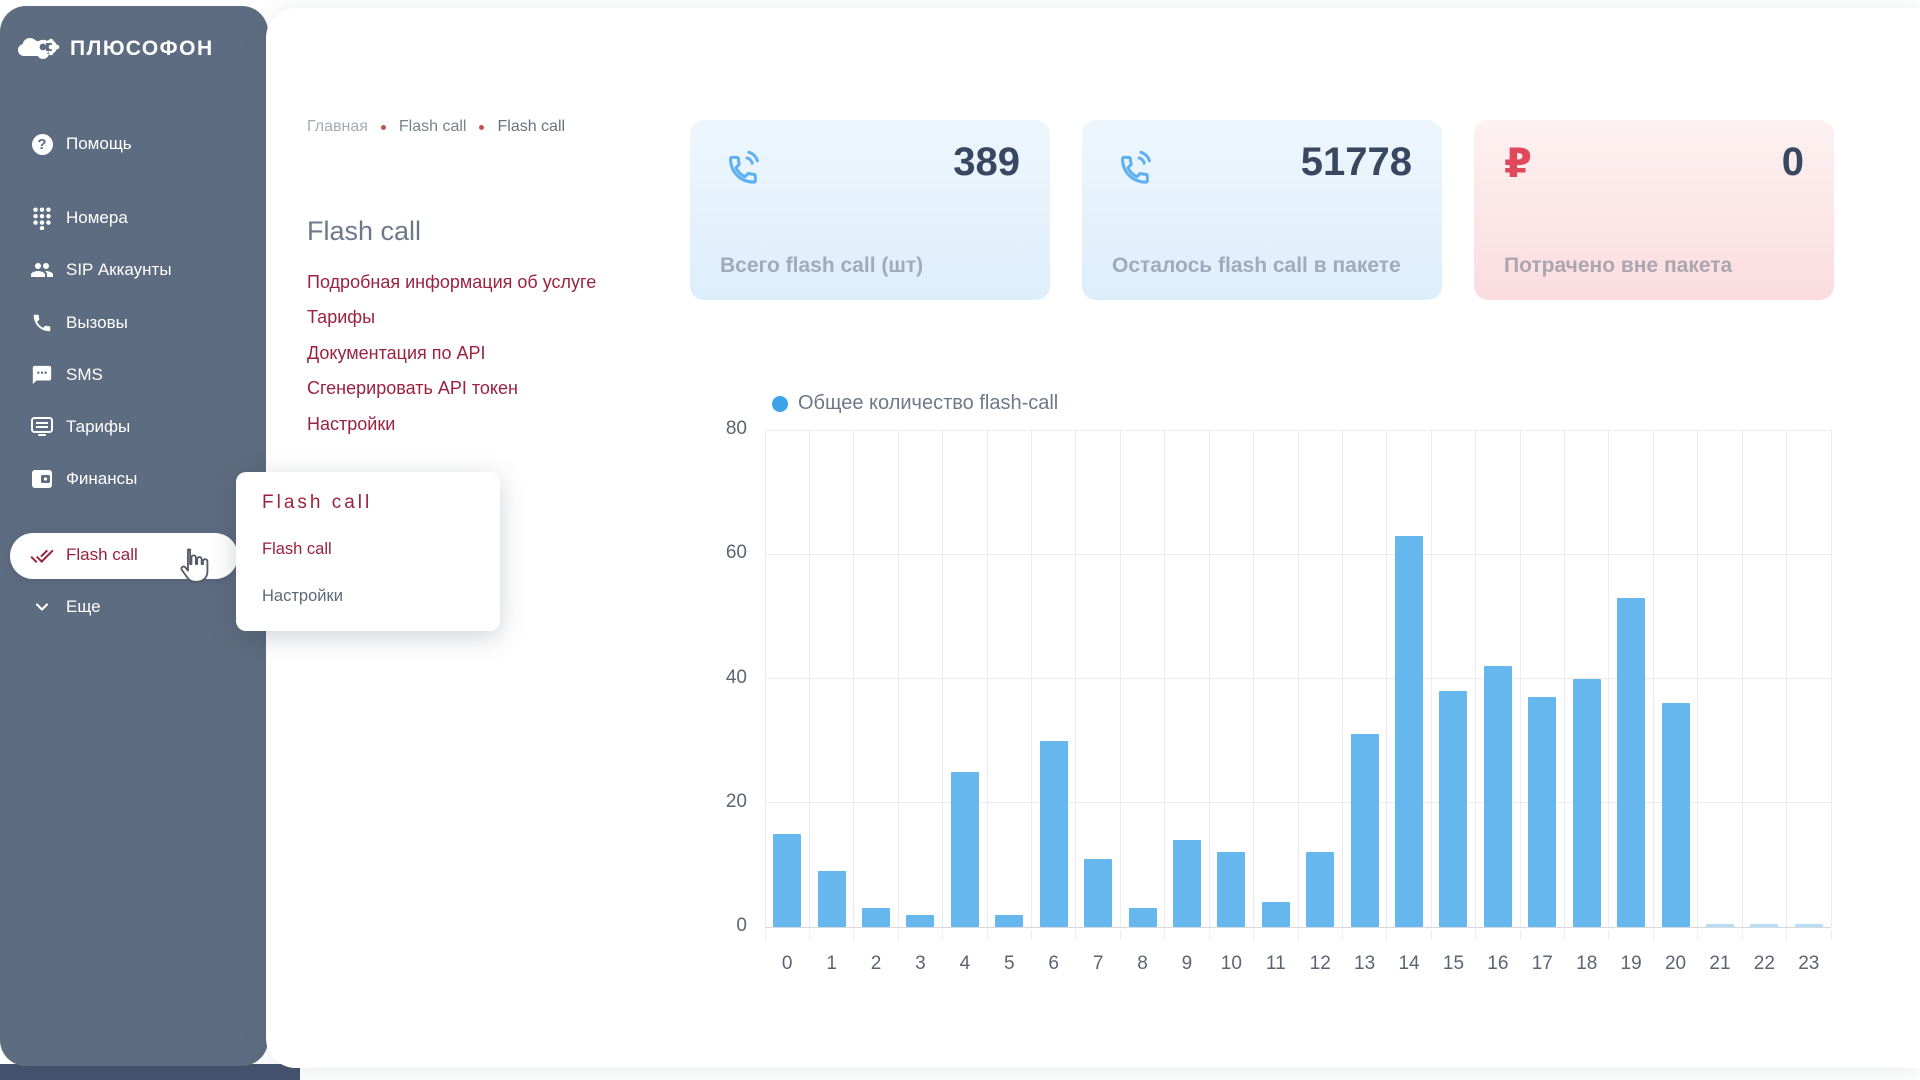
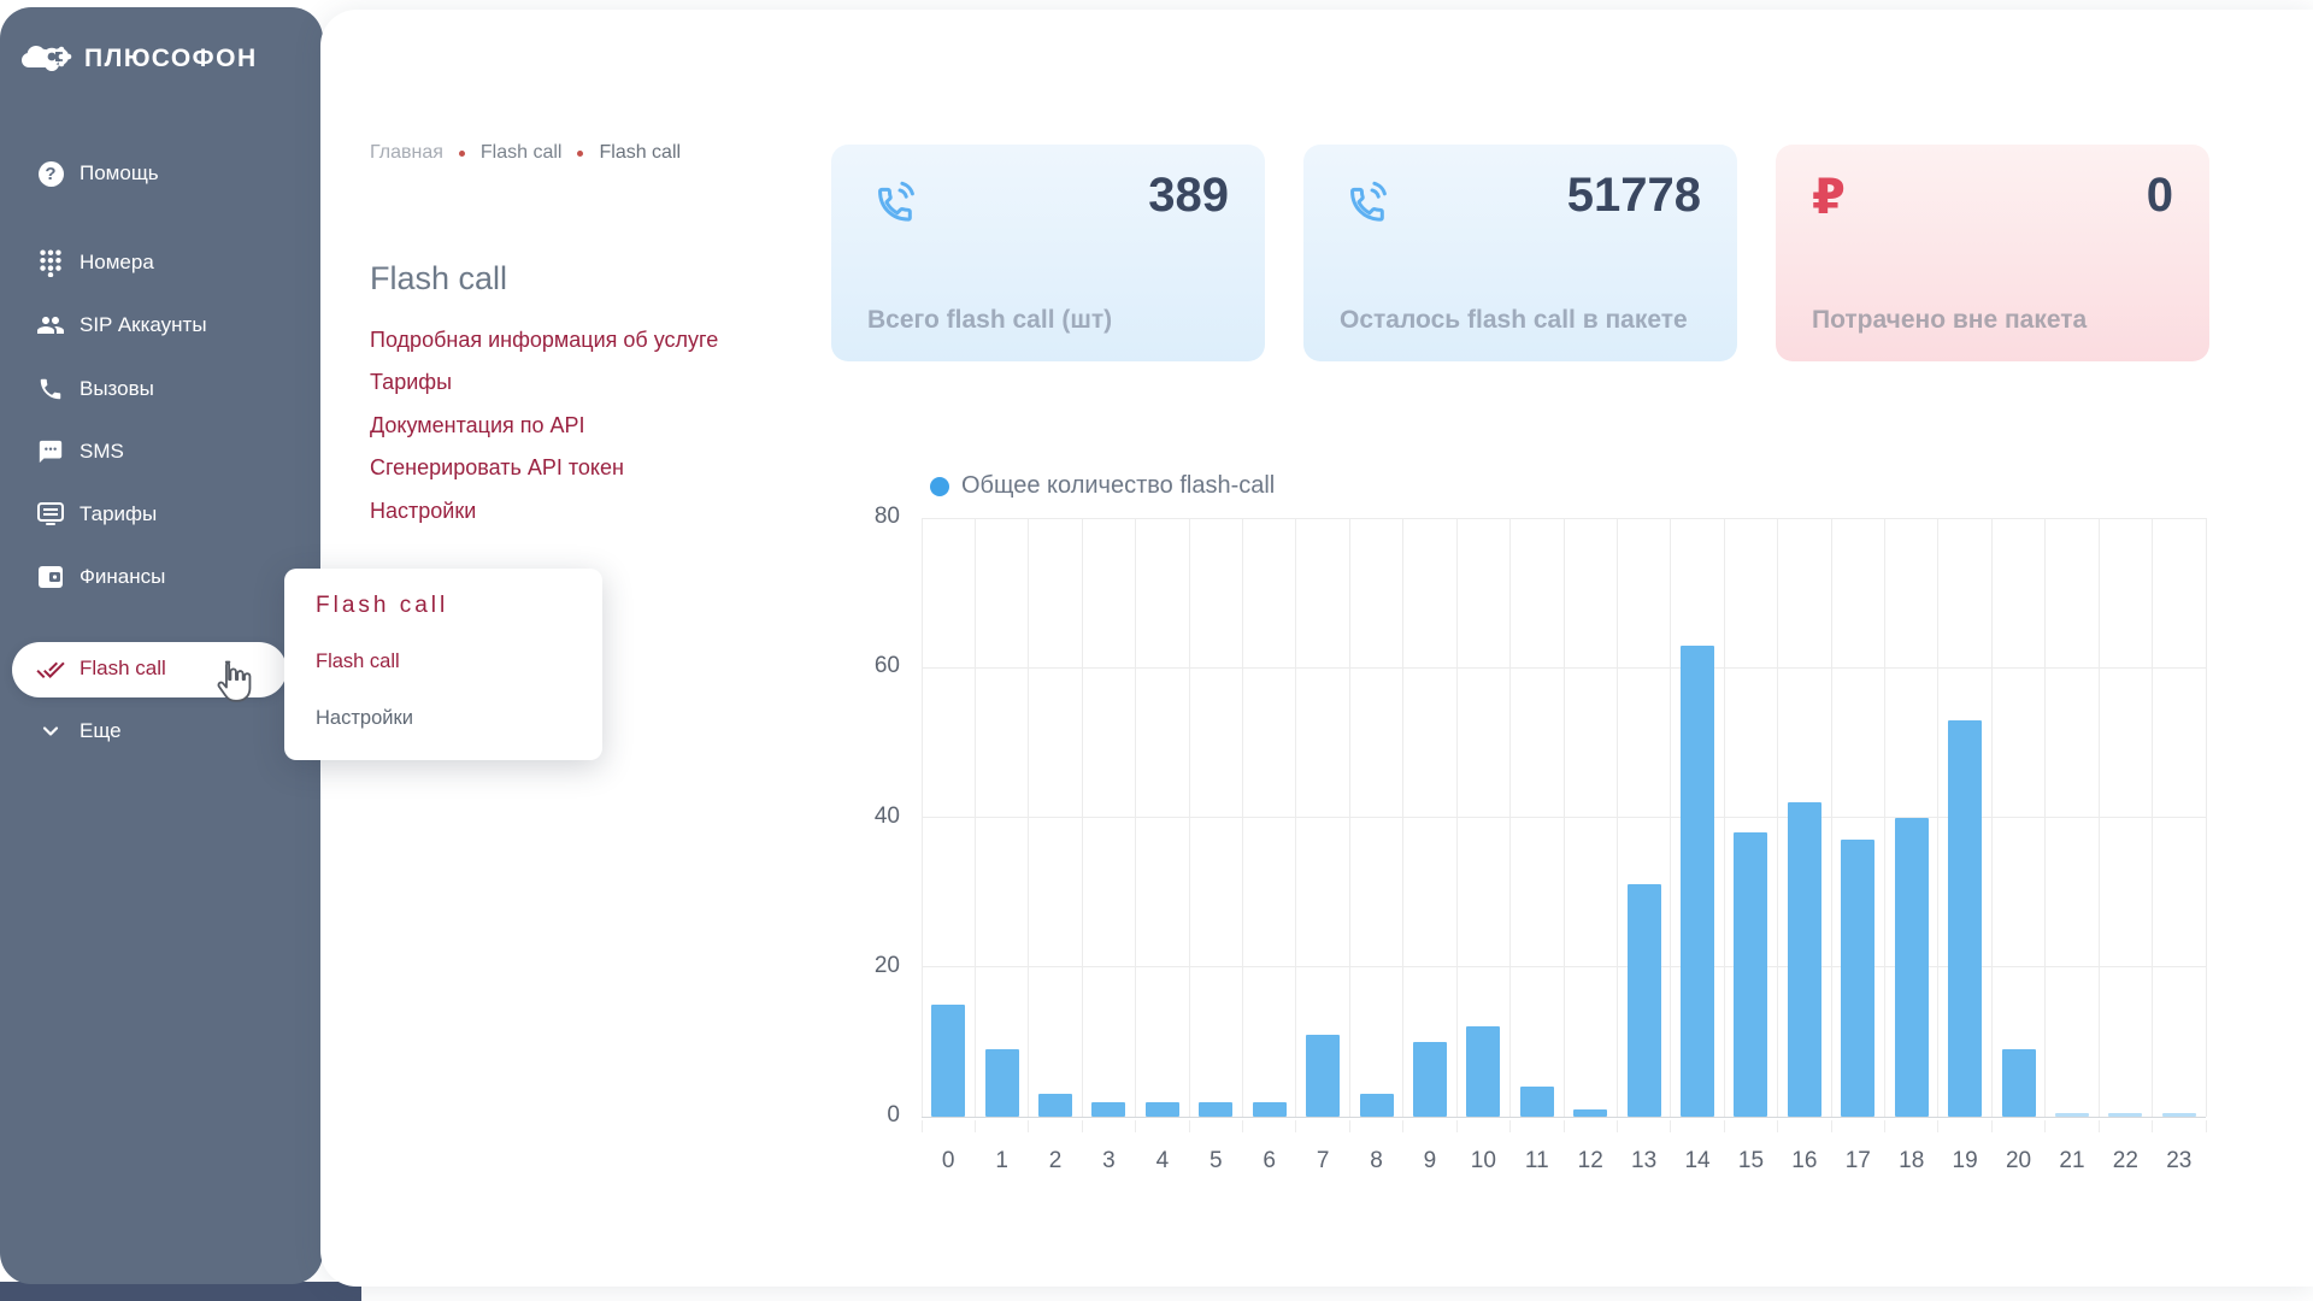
4: 25 -> 2
6: 30 -> 2
9: 14 -> 10
12: 12 -> 1
20: 36 -> 9
